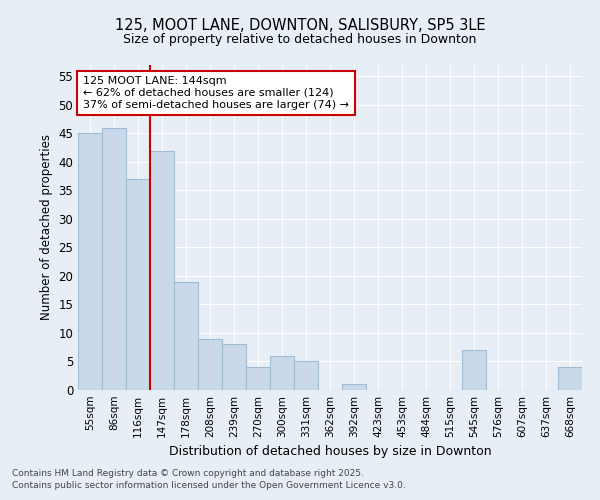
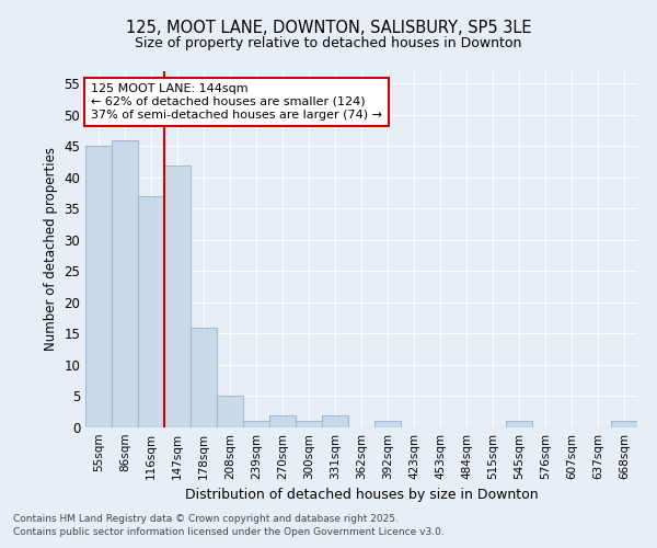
178sqm: 19 -> 16
208sqm: 9 -> 5
239sqm: 8 -> 1
270sqm: 4 -> 2
300sqm: 6 -> 1
331sqm: 5 -> 2
545sqm: 7 -> 1
668sqm: 4 -> 1
